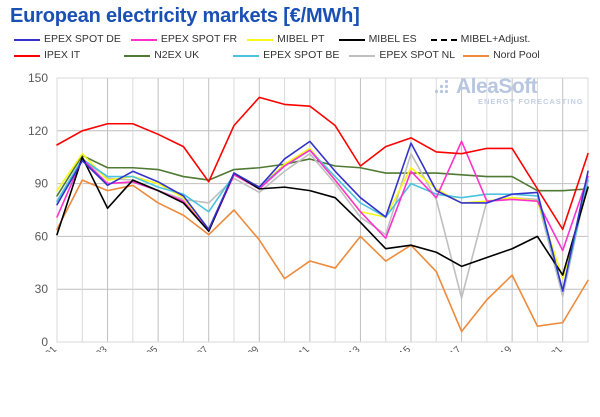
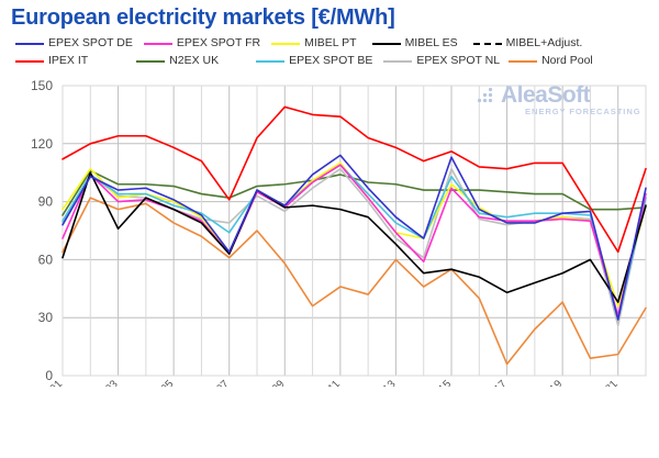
EPEX SPOT DE/2023-05-03: 89 -> 96
IPEX IT/2023-05-13: 100 -> 118
EPEX SPOT BE/2023-05-15: 90 -> 103
EPEX SPOT FR/2023-05-17: 114 -> 80
EPEX SPOT NL/2023-05-17: 25 -> 78
EPEX SPOT FR/2023-05-21: 52 -> 31
